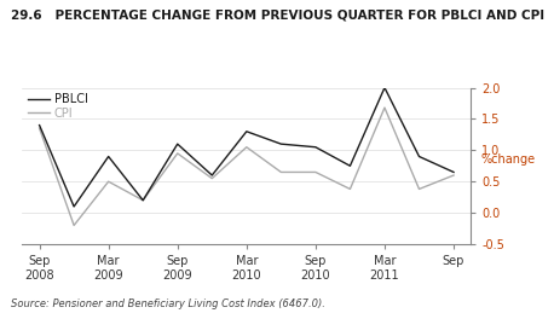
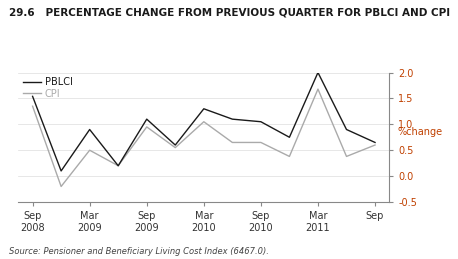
PBLCI/Sep 2008: 1.40 -> 1.54
